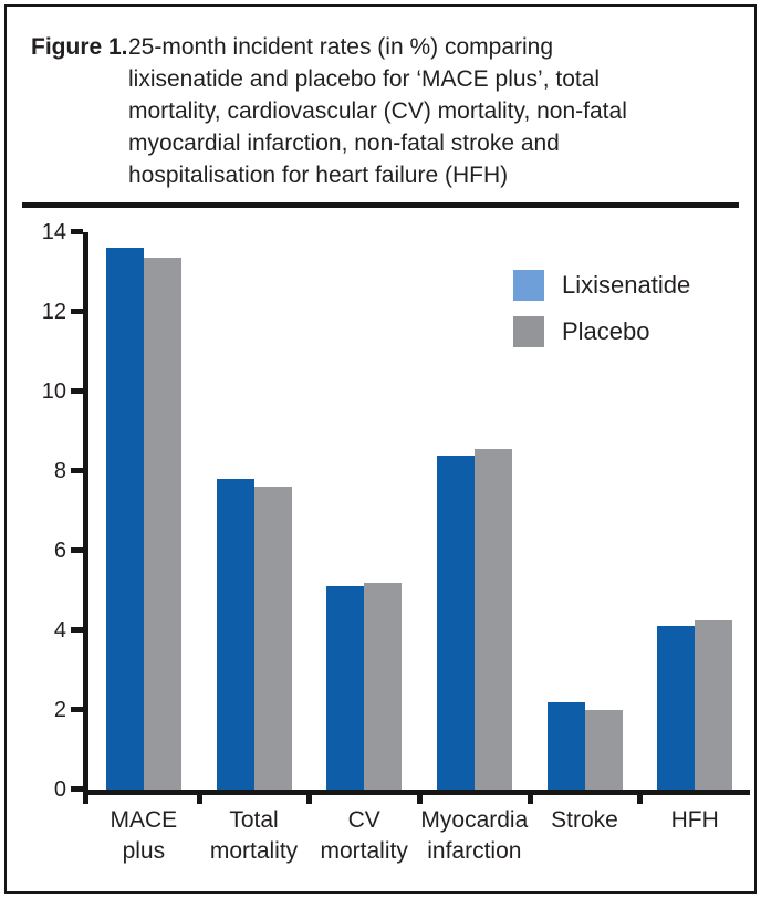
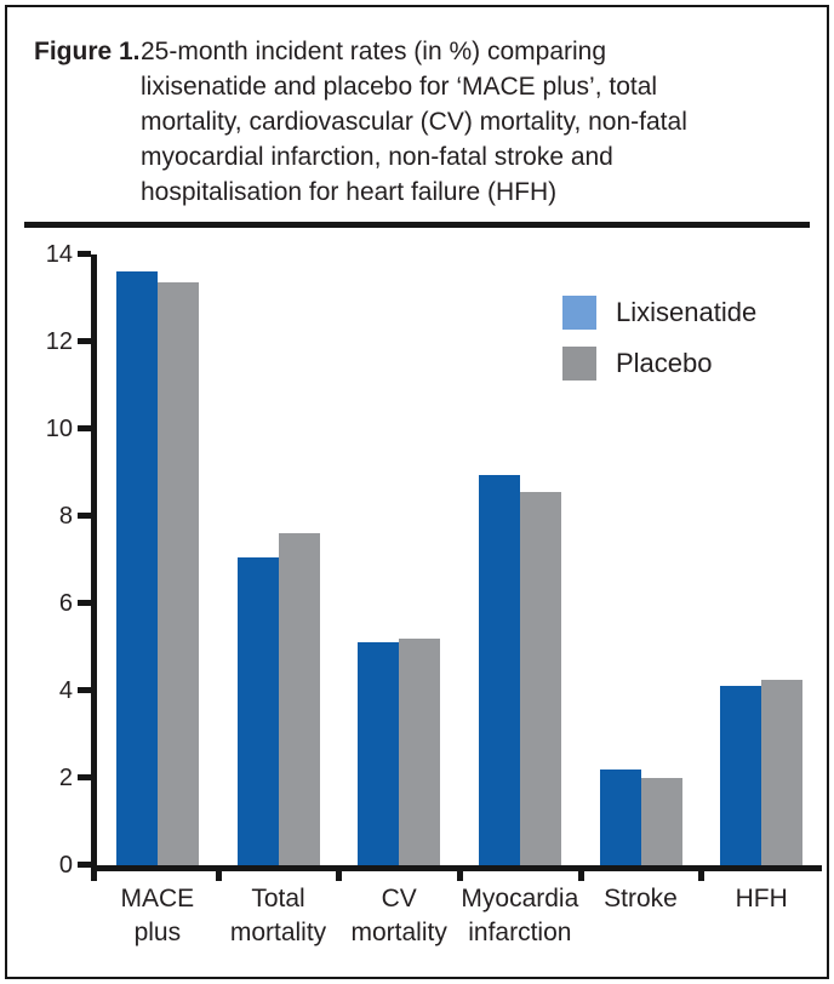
Lixisenatide/Total mortality: 7.8 -> 7.0
Lixisenatide/Myocardia infarction: 8.4 -> 8.9
